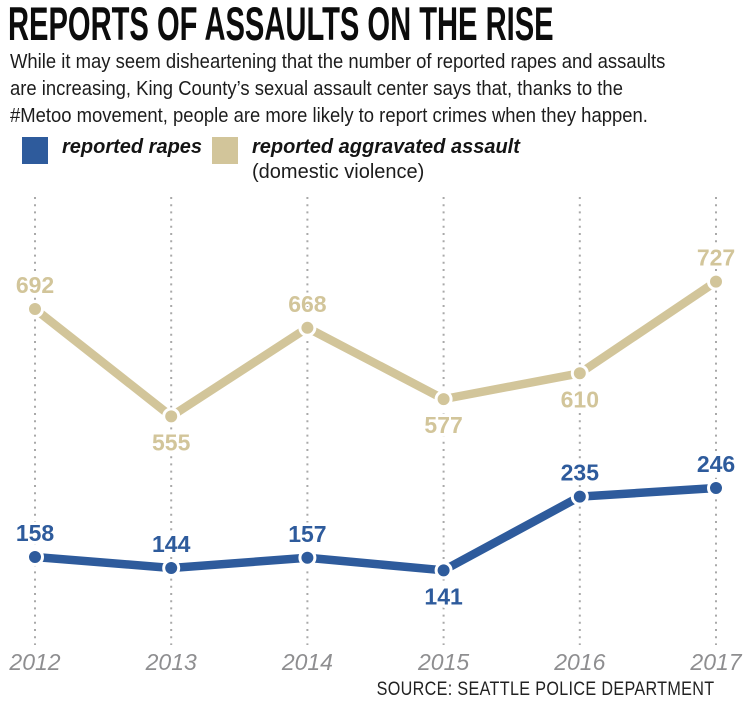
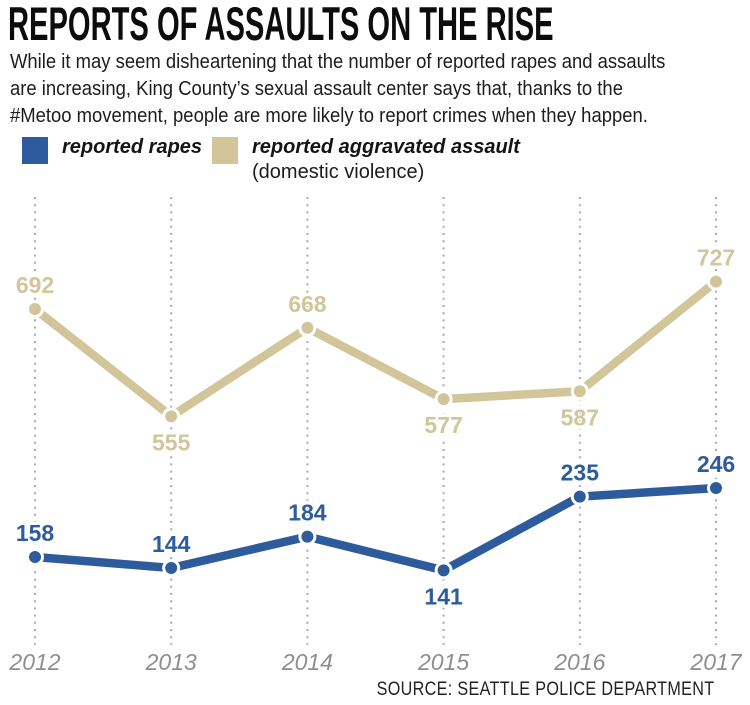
reported rapes/2014: 157 -> 184
reported aggravated assault (domestic violence)/2016: 610 -> 587
